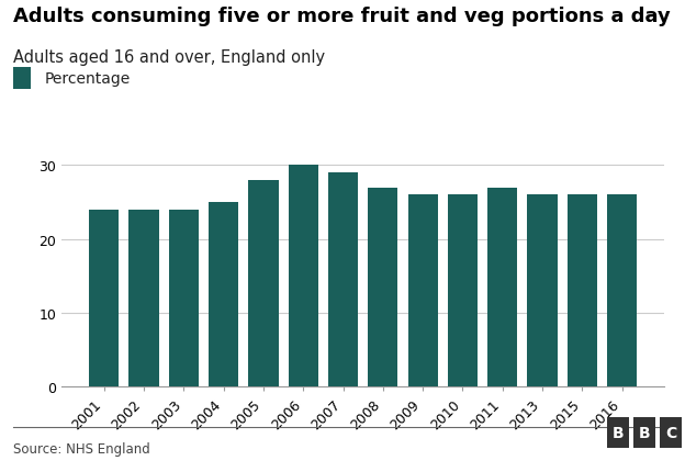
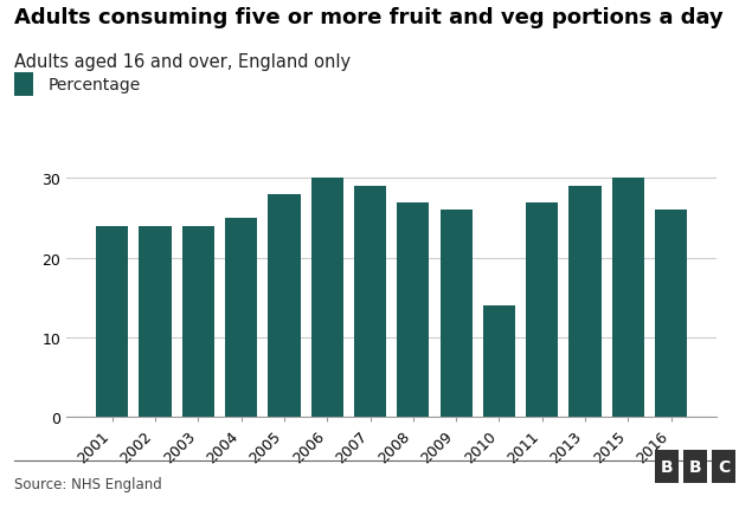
2010: 26 -> 14
2013: 26 -> 29
2015: 26 -> 30
